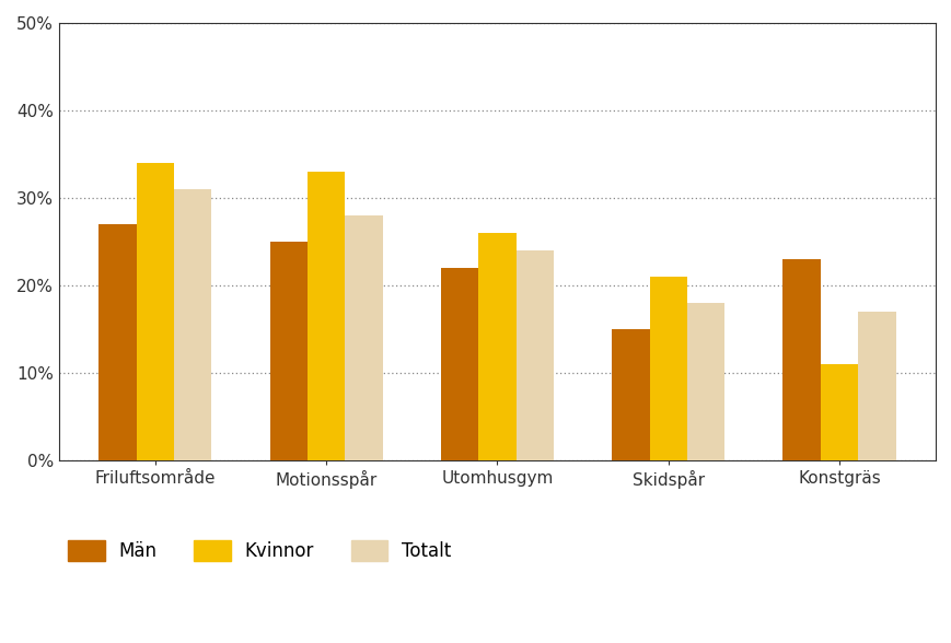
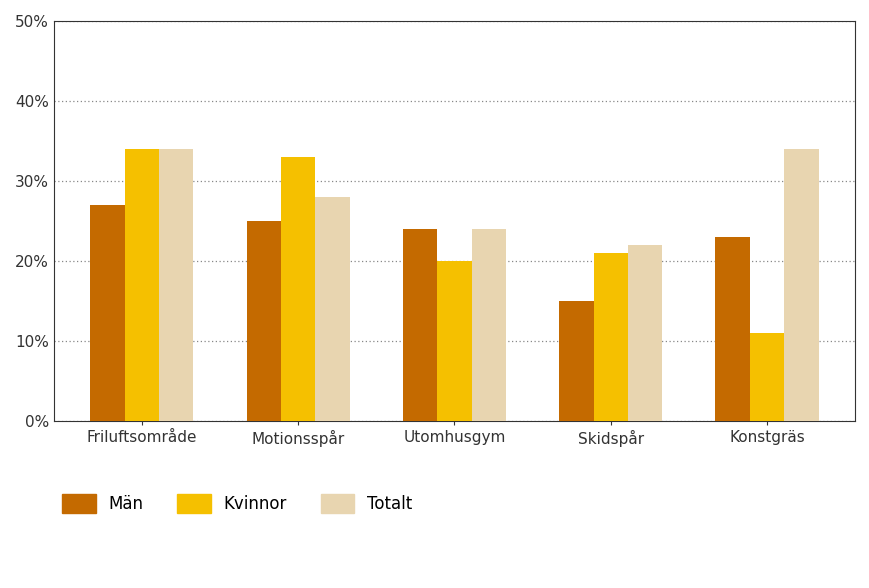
Totalt/Friluftsområde: 31% -> 34%
Män/Utomhusgym: 22% -> 24%
Kvinnor/Utomhusgym: 26% -> 20%
Totalt/Skidspår: 18% -> 22%
Totalt/Konstgräs: 17% -> 34%
